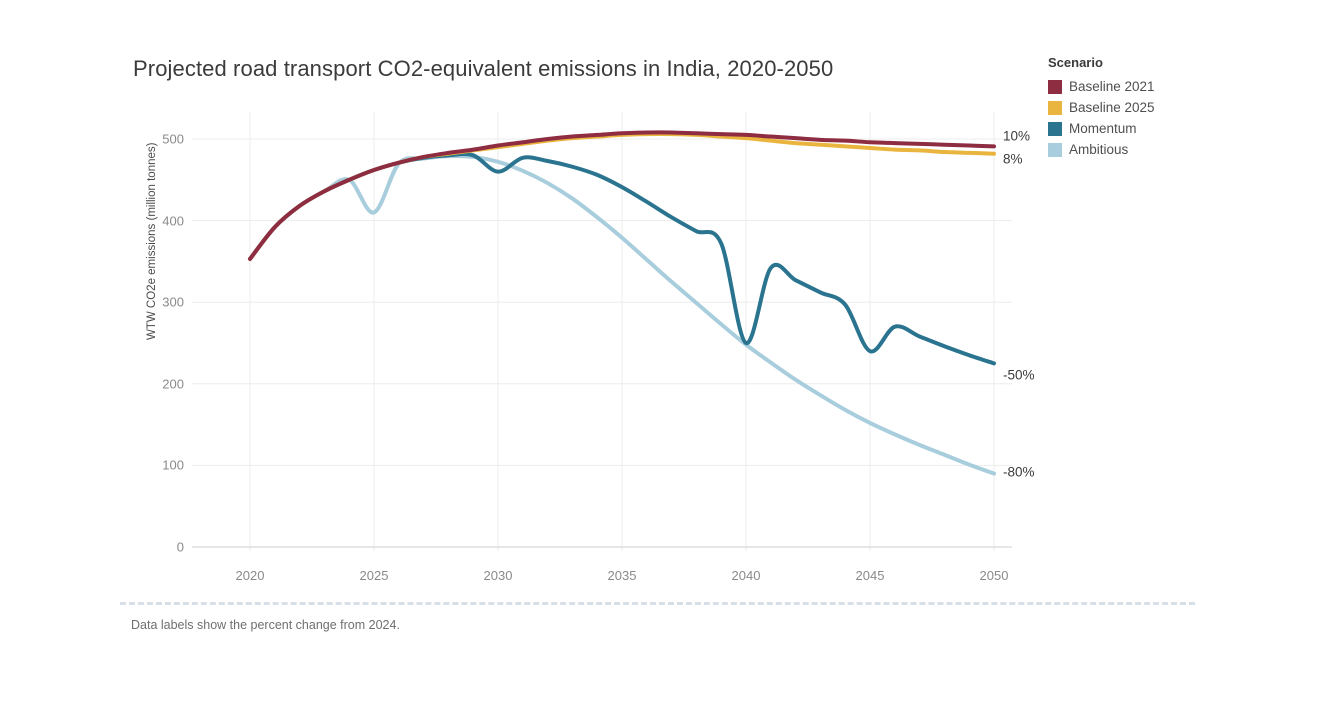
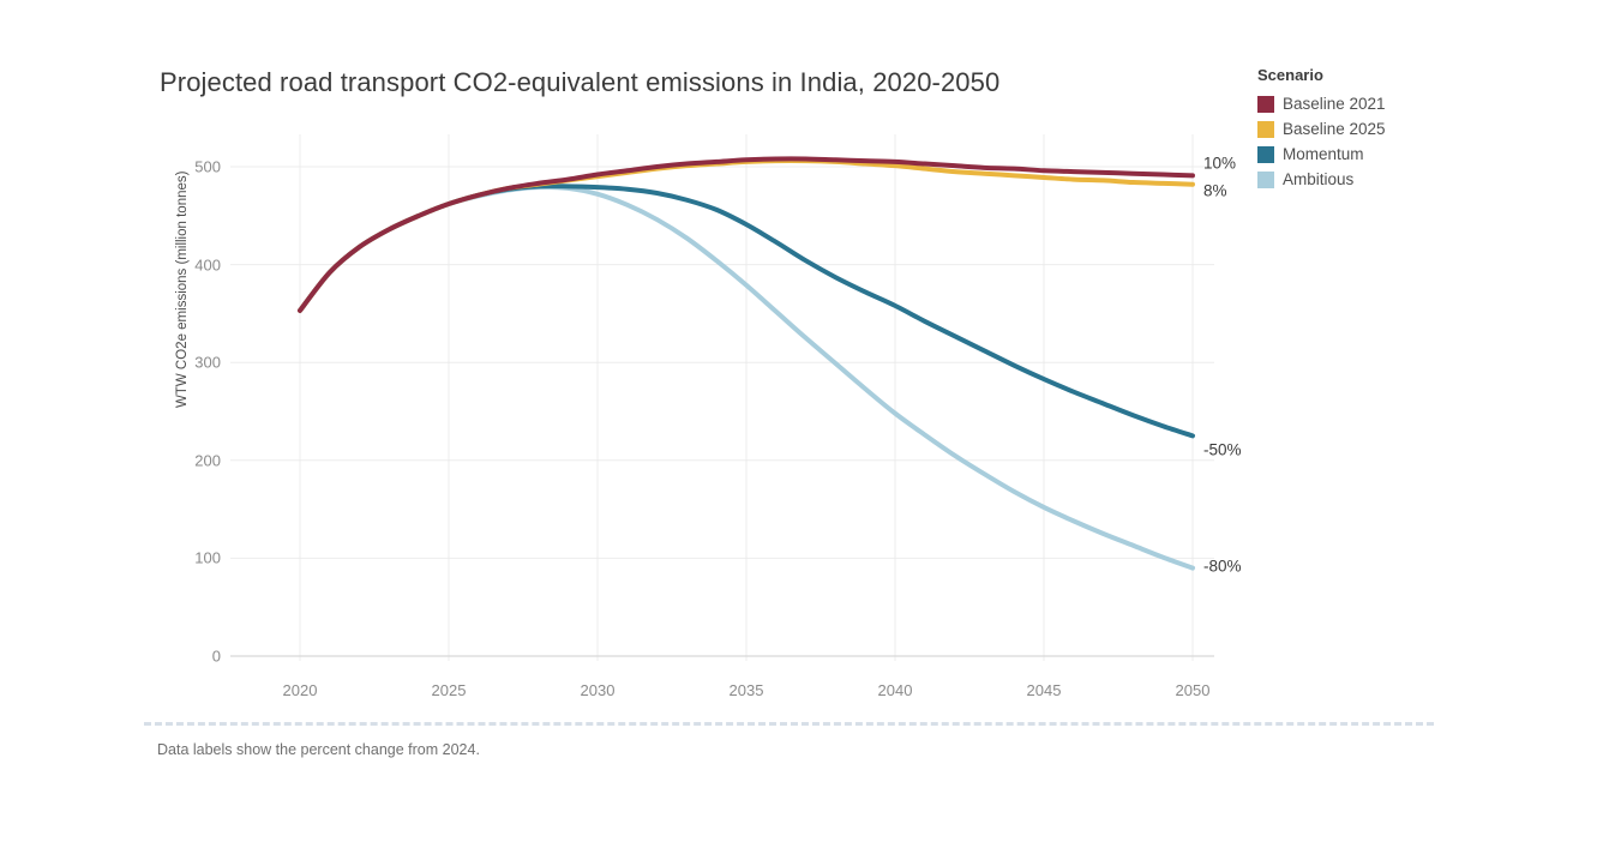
Ambitious/2025: 410 -> 460
Momentum/2030: 460 -> 480
Momentum/2040: 250 -> 360
Momentum/2045: 240 -> 280
